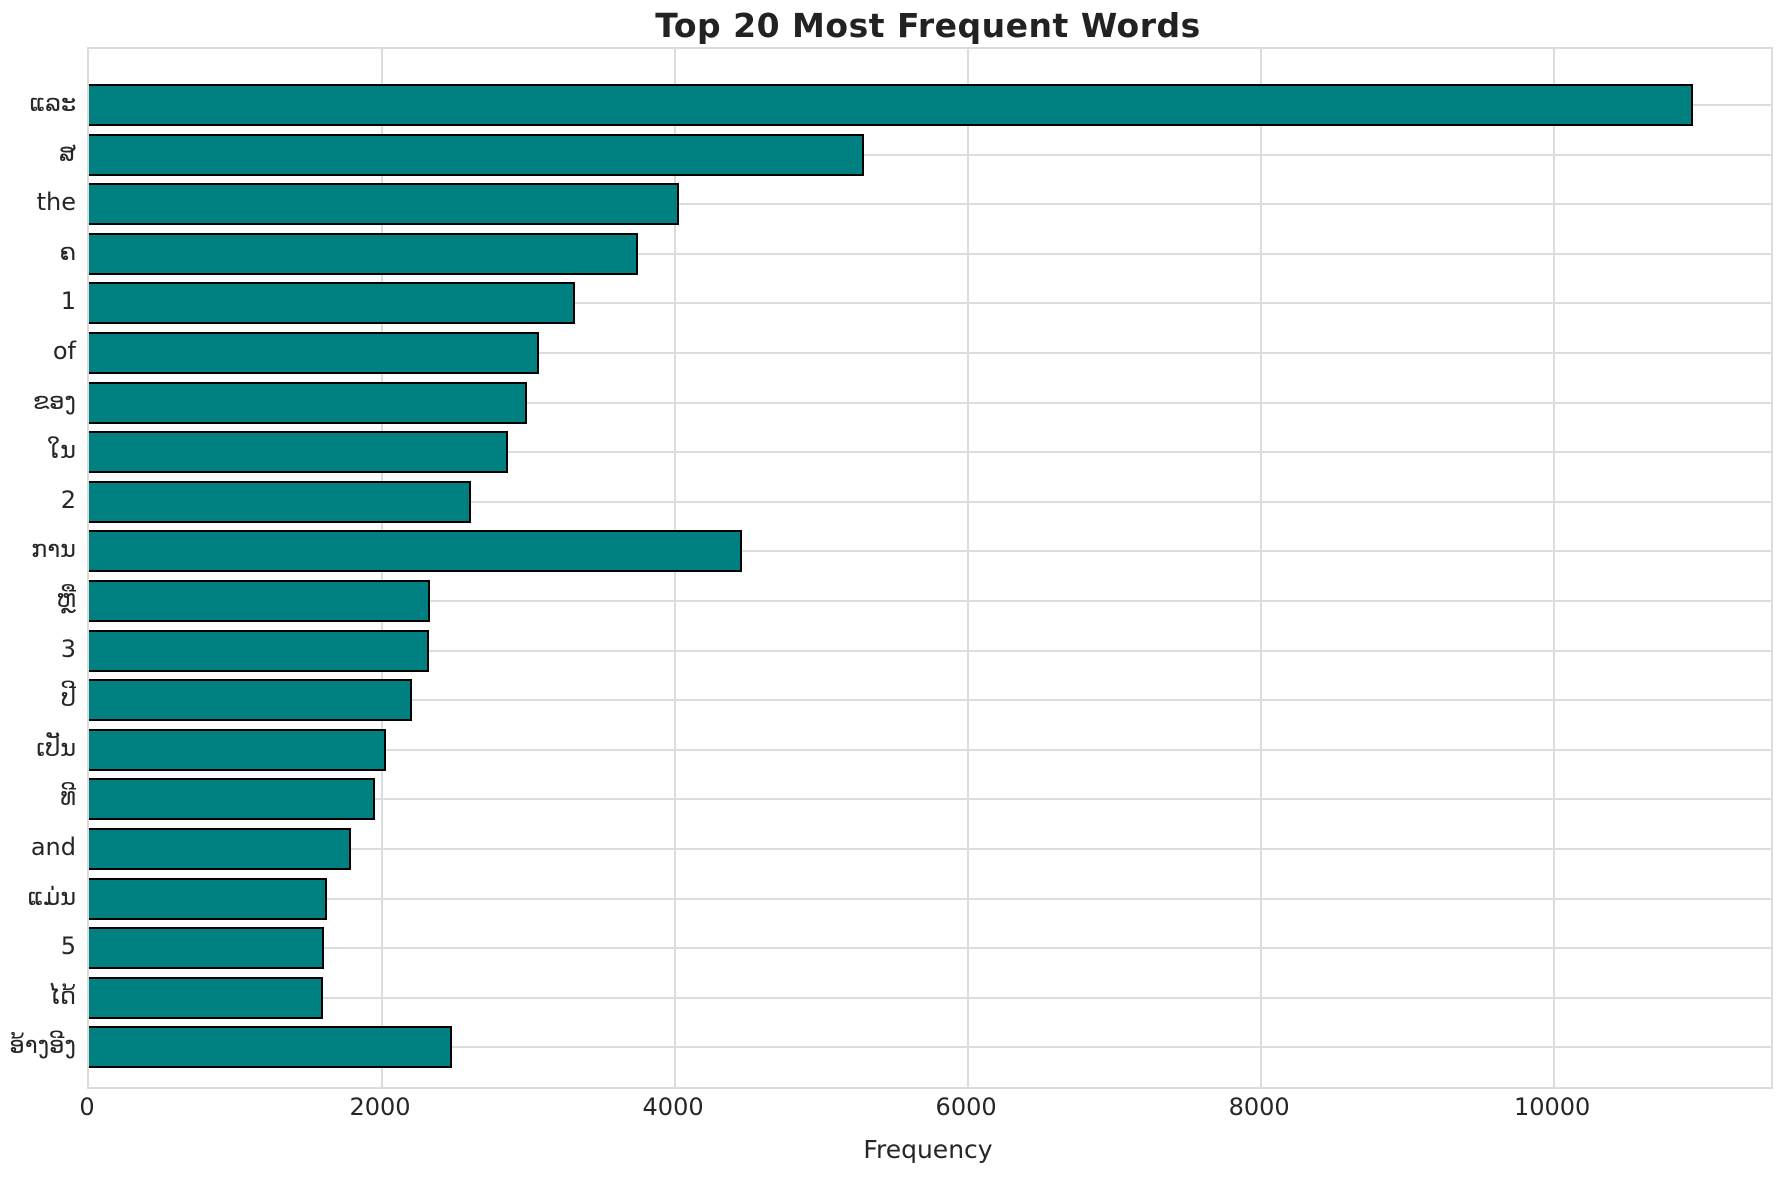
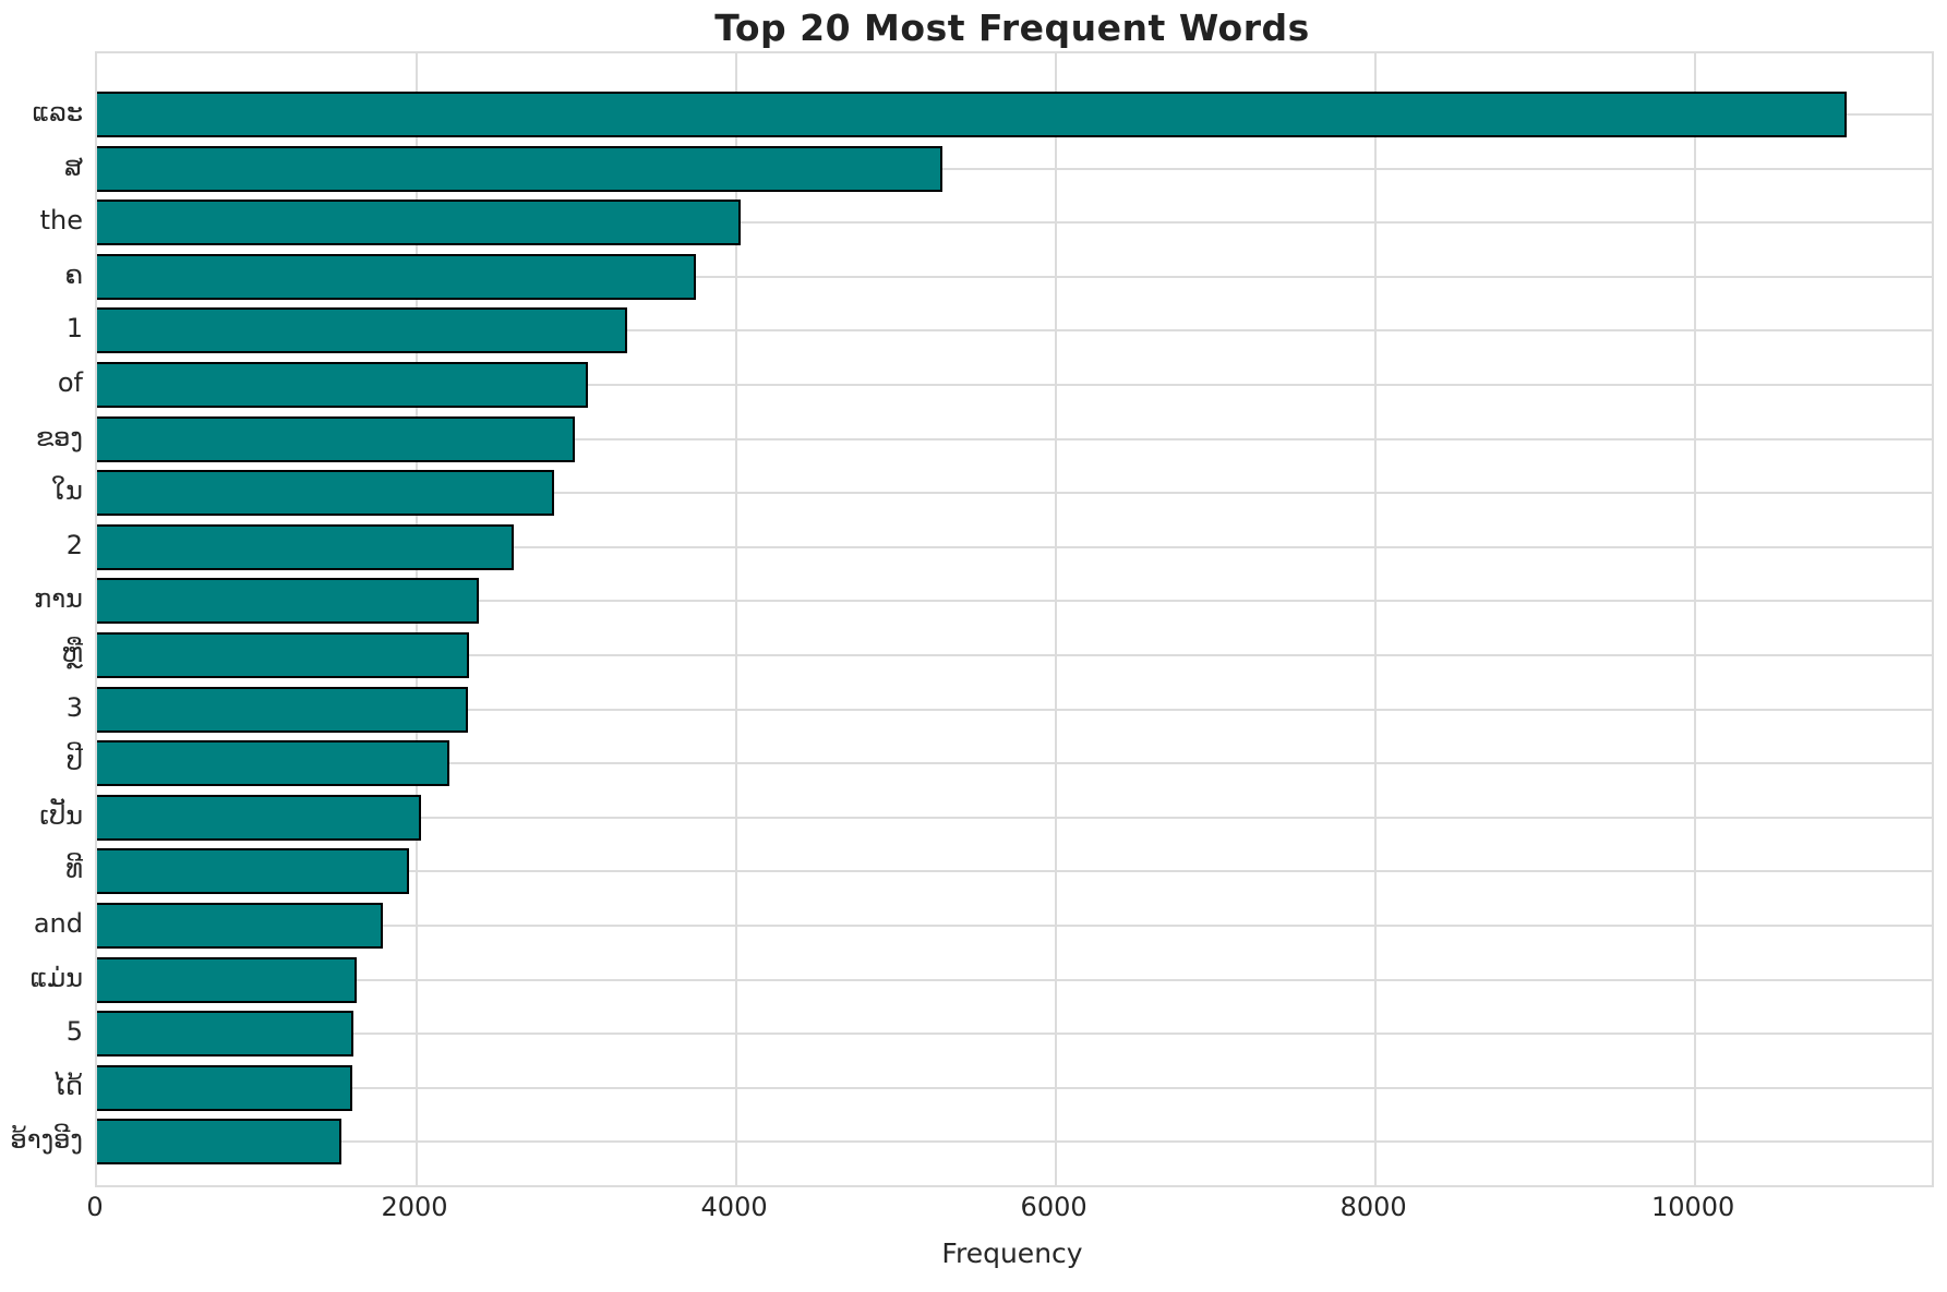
ການ: 4460 -> 2390
ອ້າງອີງ: 2480 -> 1530
